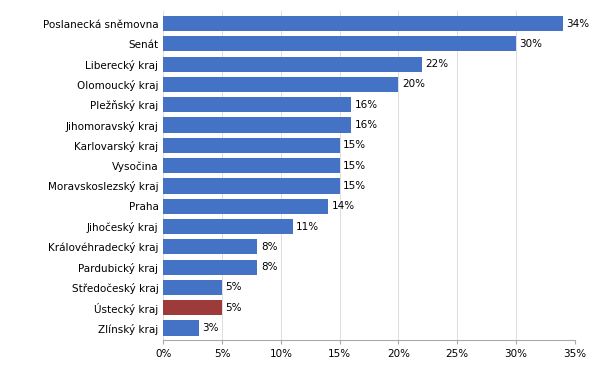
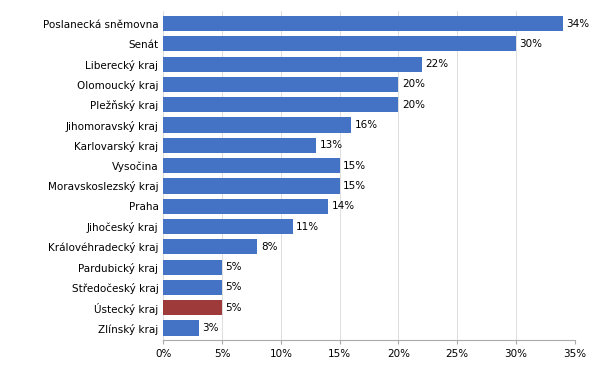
Pležňský kraj: 16% -> 20%
Karlovarský kraj: 15% -> 13%
Pardubický kraj: 8% -> 5%
